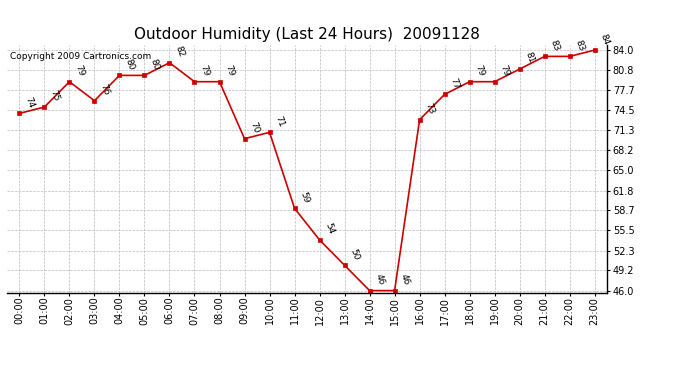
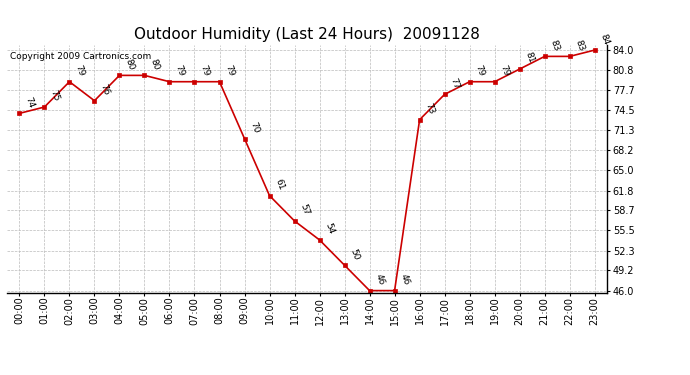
06:00: 82 -> 79
10:00: 71 -> 61
11:00: 59 -> 57
